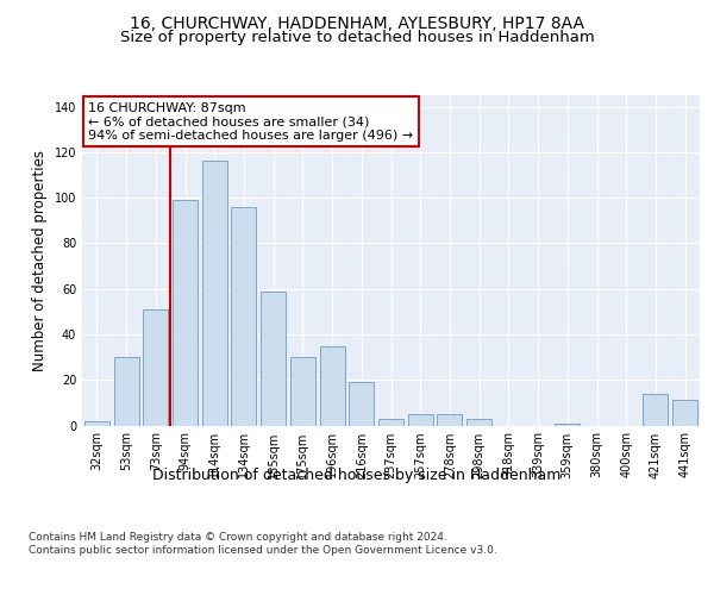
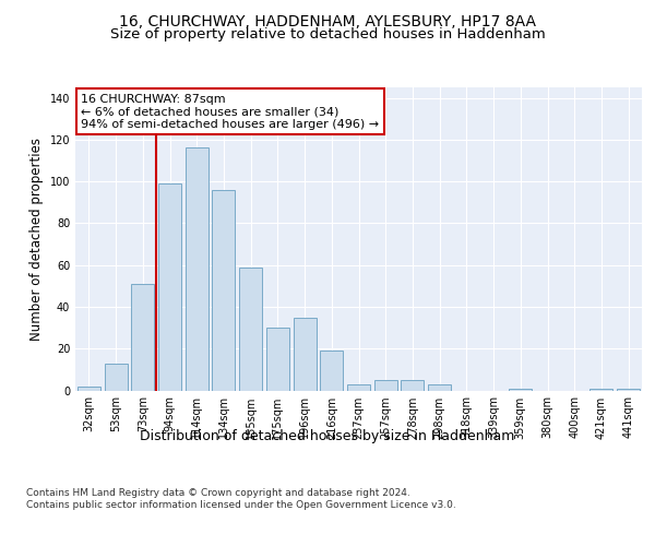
53sqm: 30 -> 13
421sqm: 14 -> 1
441sqm: 11 -> 1
